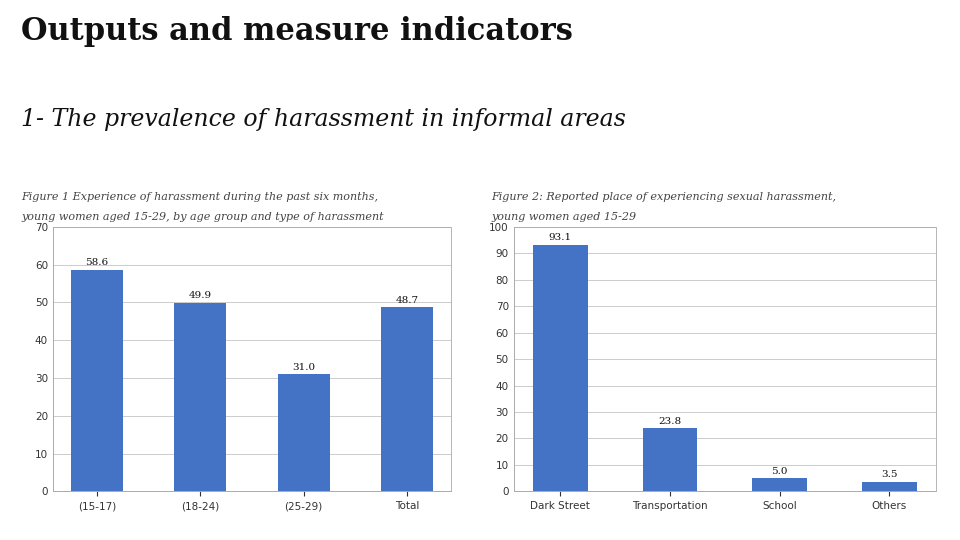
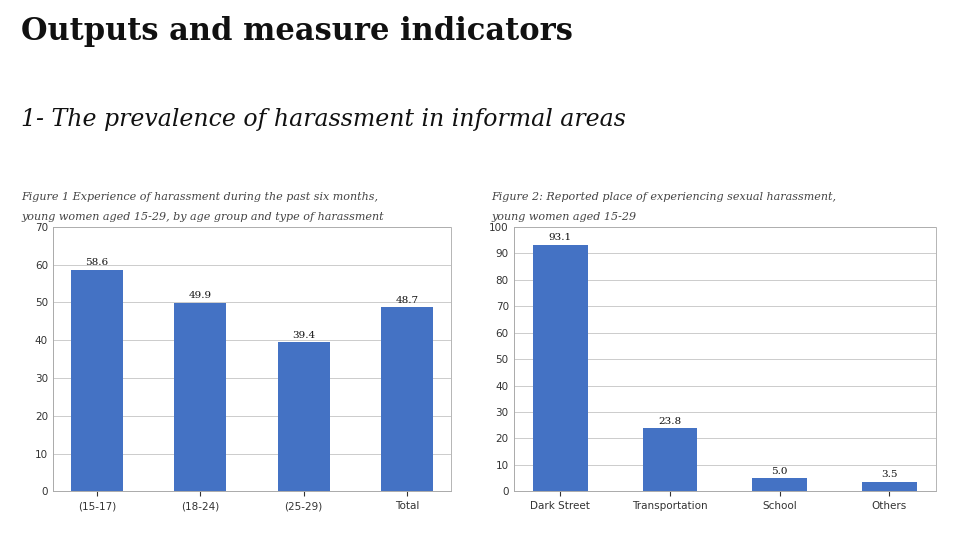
(25-29): 31.0 -> 39.4
